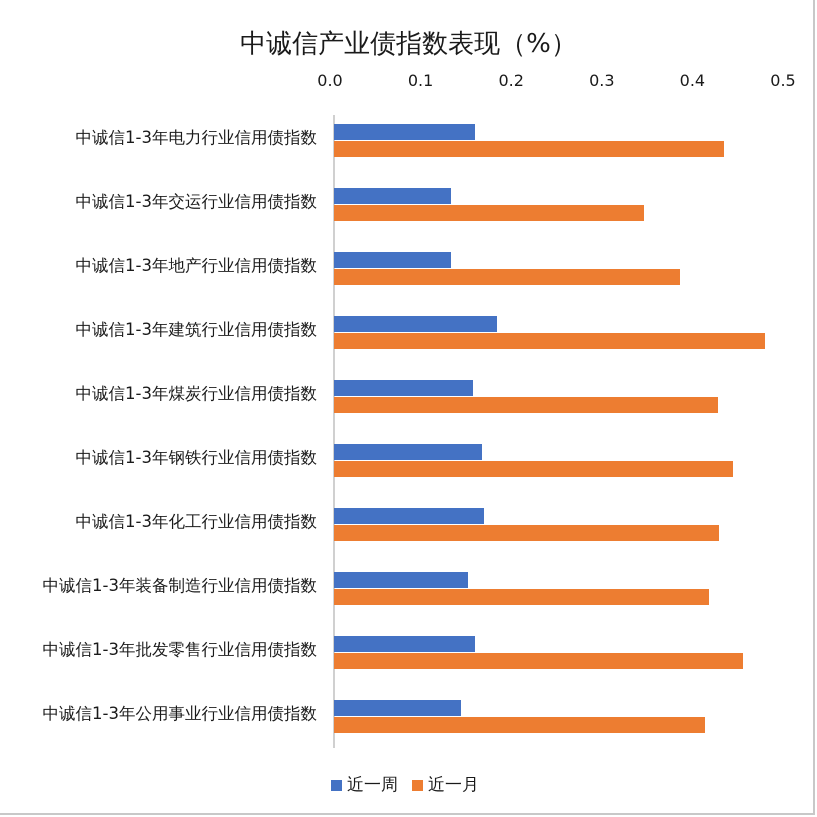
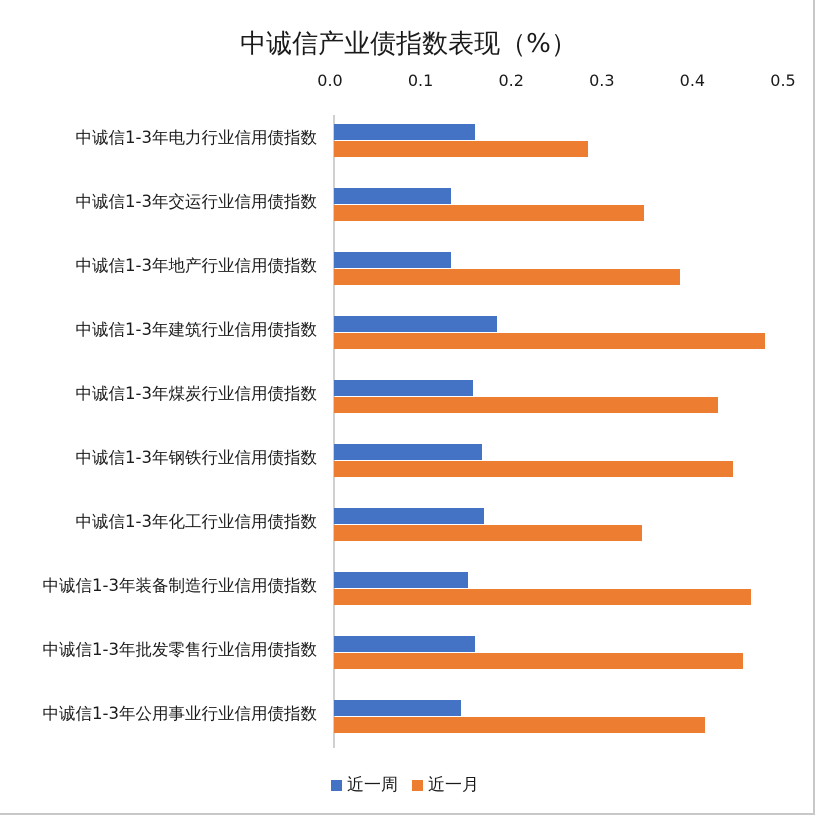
近一月/中诚信1-3年电力行业信用债指数: 0.43 -> 0.28
近一月/中诚信1-3年化工行业信用债指数: 0.42 -> 0.34
近一月/中诚信1-3年装备制造行业信用债指数: 0.41 -> 0.46
